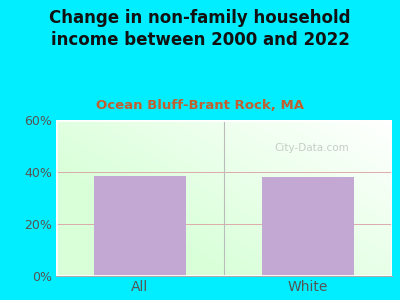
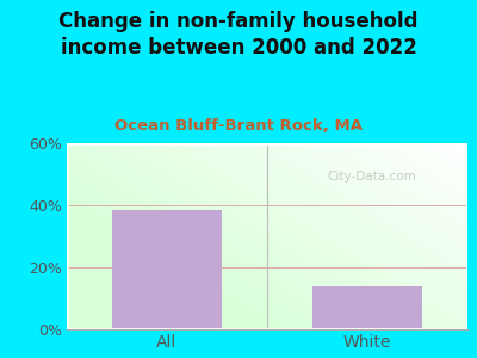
White: 38.0% -> 14.0%
